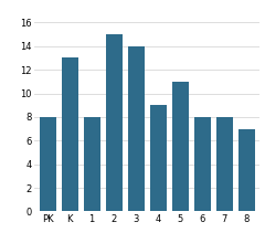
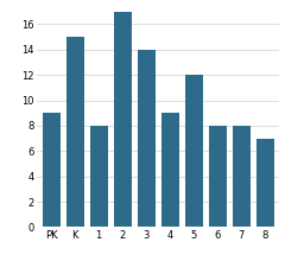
PK: 8 -> 9
K: 13 -> 15
2: 15 -> 17
5: 11 -> 12
